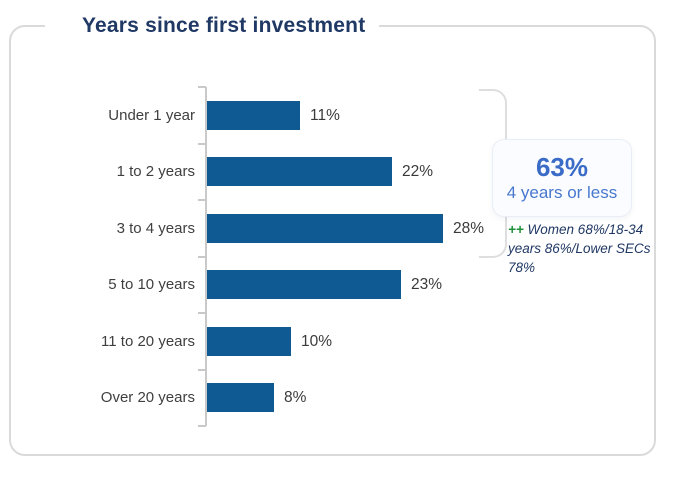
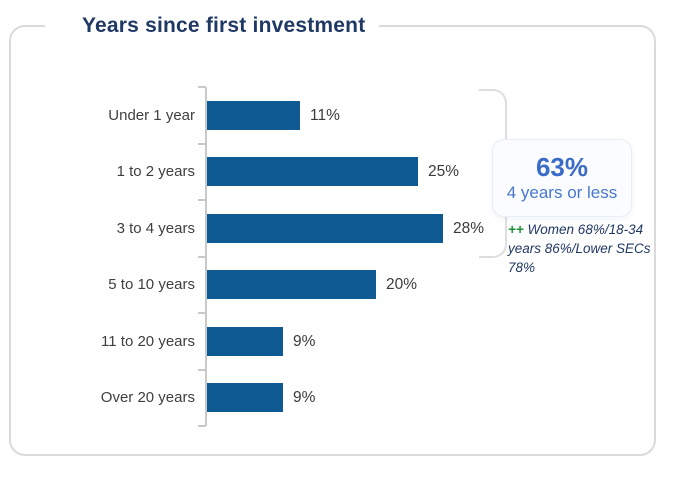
1 to 2 years: 22% -> 25%
5 to 10 years: 23% -> 20%
11 to 20 years: 10% -> 9%
Over 20 years: 8% -> 9%
